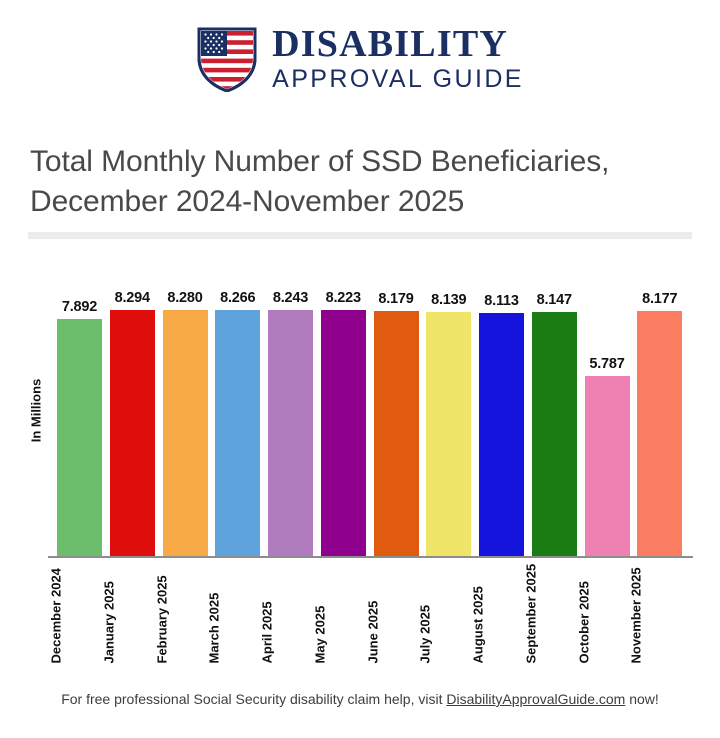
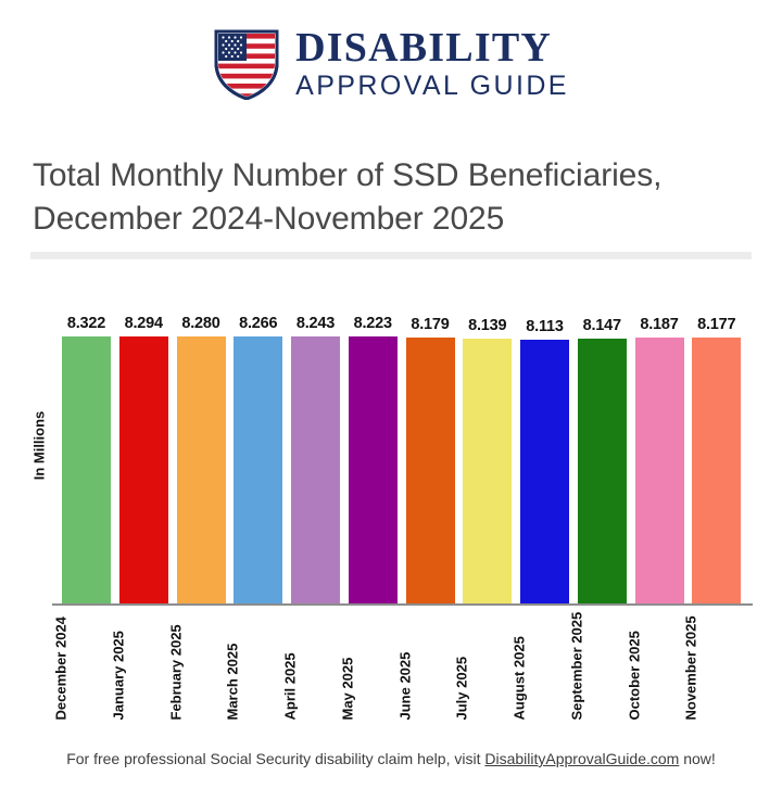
December 2024: 7.892 -> 8.322
October 2025: 5.787 -> 8.187
